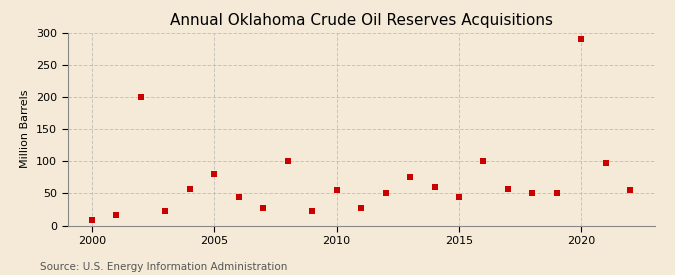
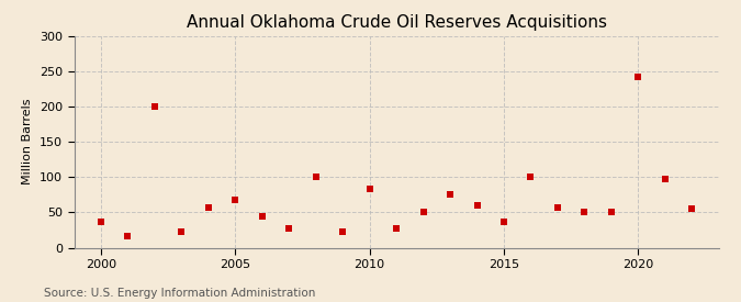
2000: 8 -> 36
2005: 80 -> 68
2010: 55 -> 84
2015: 45 -> 36
2020: 290 -> 242
